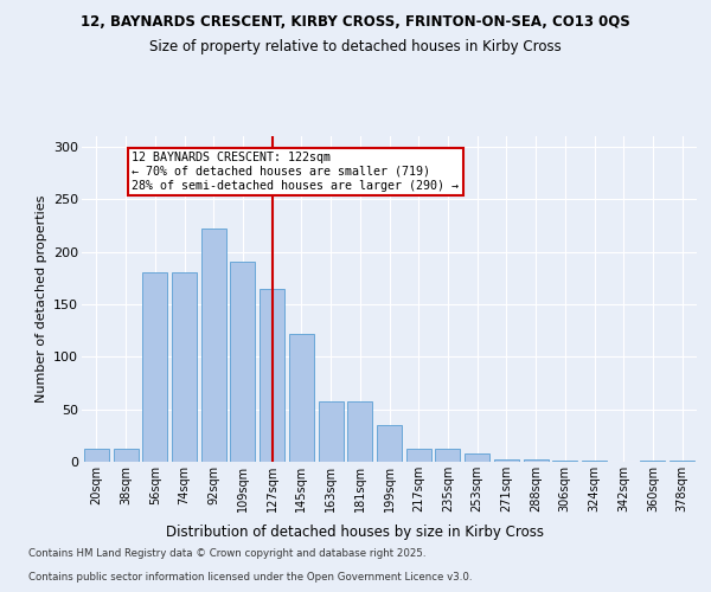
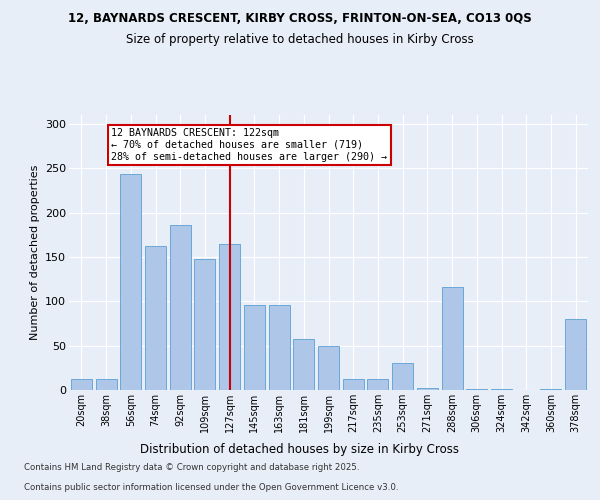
56sqm: 180 -> 244
74sqm: 180 -> 162
92sqm: 222 -> 186
109sqm: 190 -> 148
145sqm: 122 -> 96
163sqm: 57 -> 96
199sqm: 35 -> 50
253sqm: 8 -> 30
288sqm: 2 -> 116
378sqm: 1 -> 80
